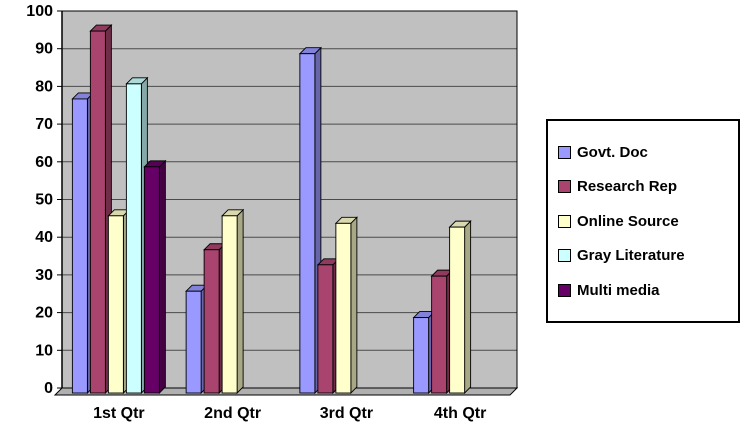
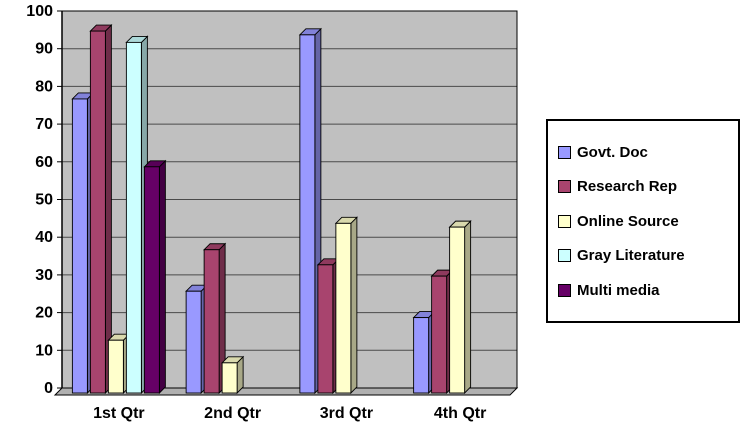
Online Source/1st Qtr: 47 -> 14
Gray Literature/1st Qtr: 82 -> 93
Online Source/2nd Qtr: 47 -> 8
Govt. Doc/3rd Qtr: 90 -> 95
